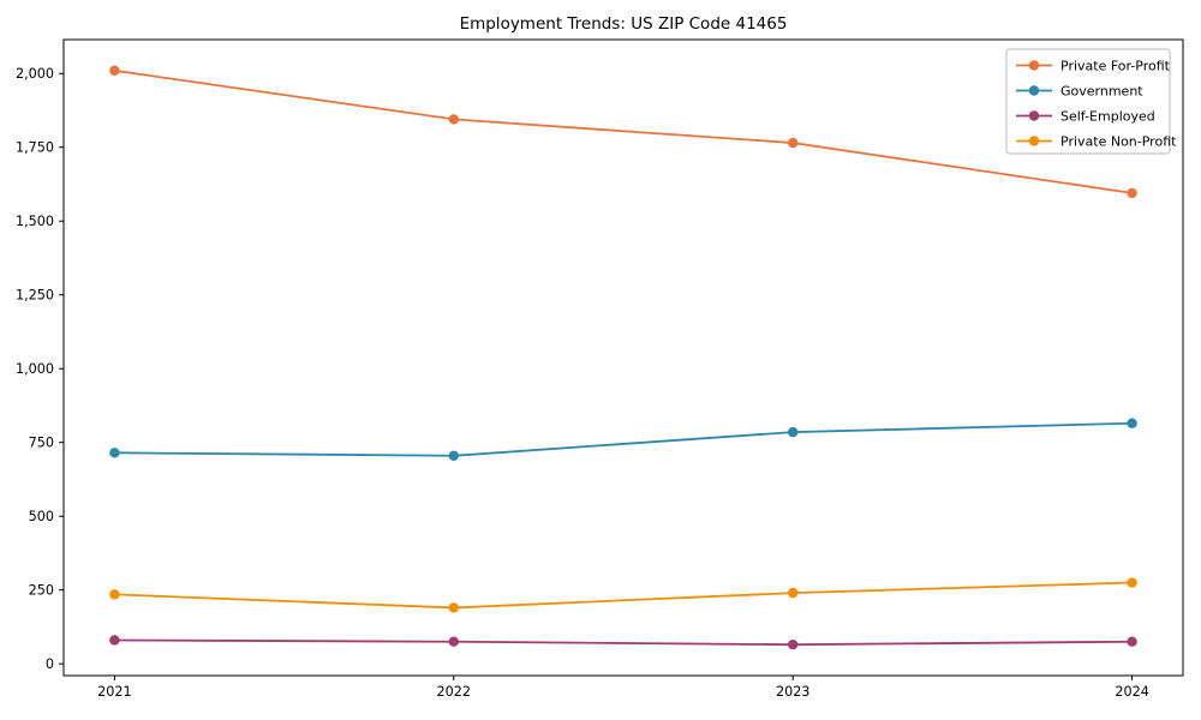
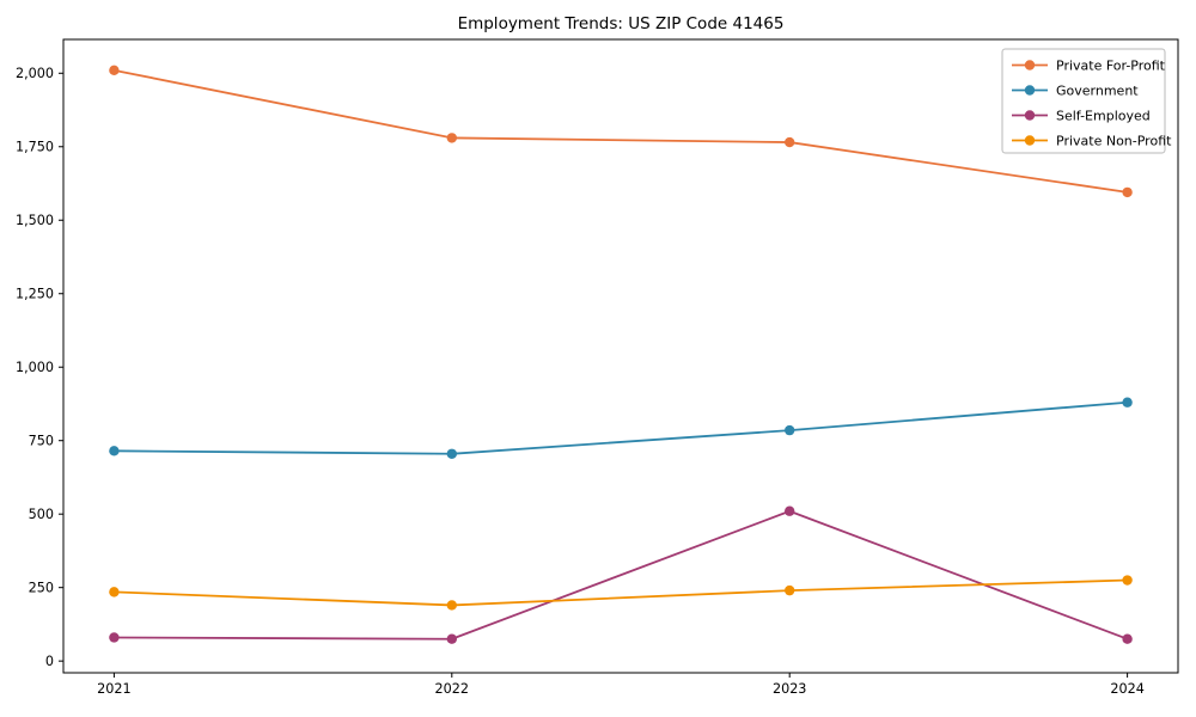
Private For-Profit/2022: 1840 -> 1780
Self-Employed/2023: 60 -> 510
Government/2024: 820 -> 880
